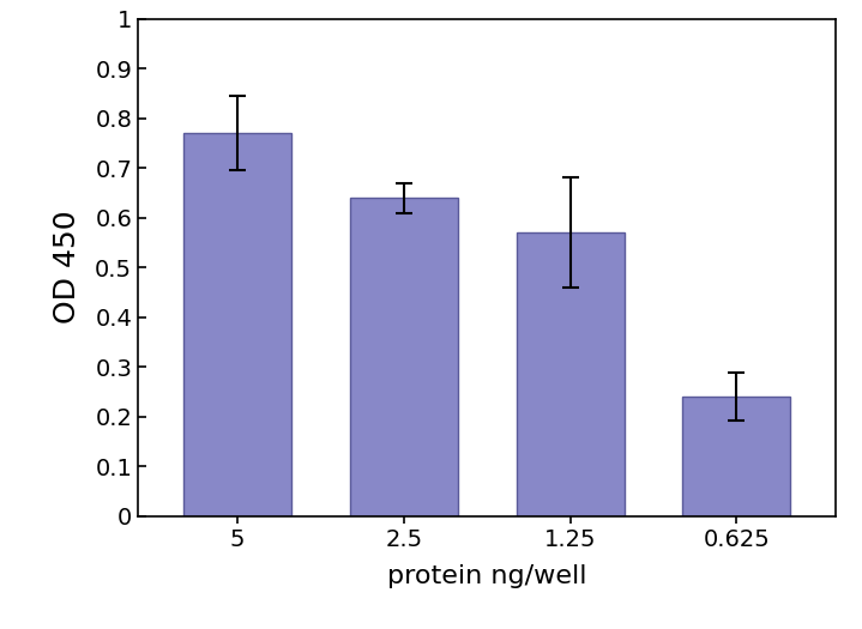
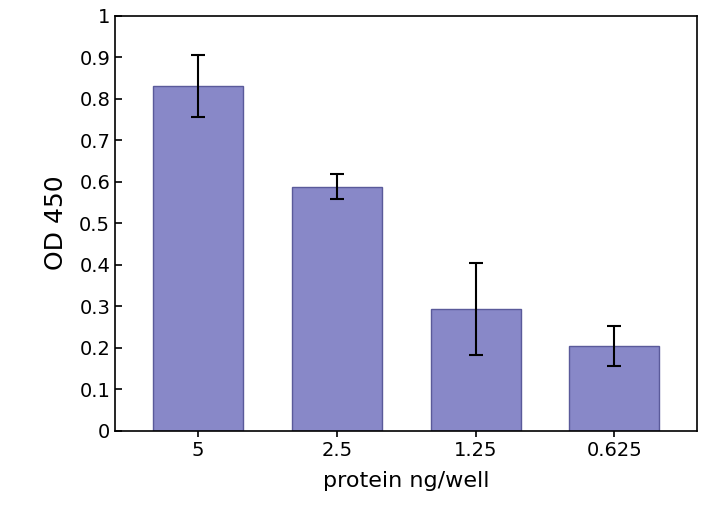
5: 0.770 -> 0.830
2.5: 0.640 -> 0.588
1.25: 0.570 -> 0.293
0.625: 0.240 -> 0.203
